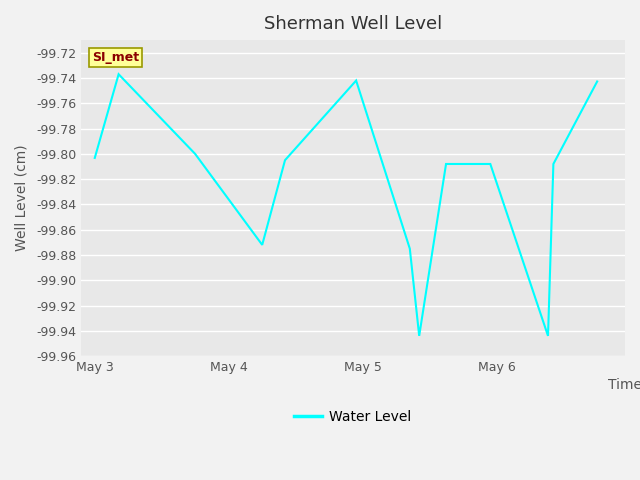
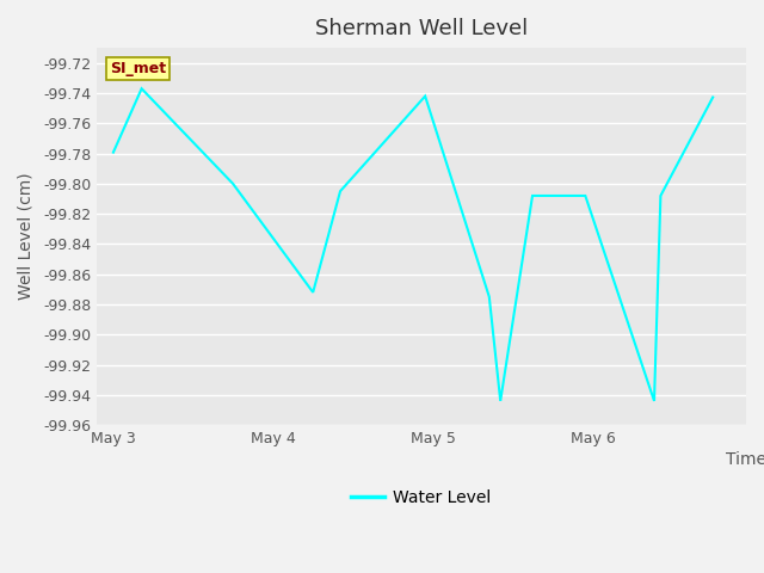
May 3: -99.804 -> -99.780
